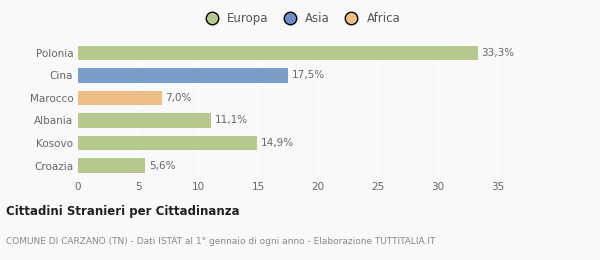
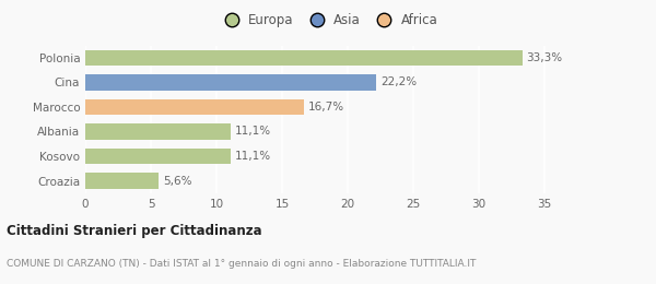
Cina: 17,5% -> 22,2%
Marocco: 7,0% -> 16,7%
Kosovo: 14,9% -> 11,1%
